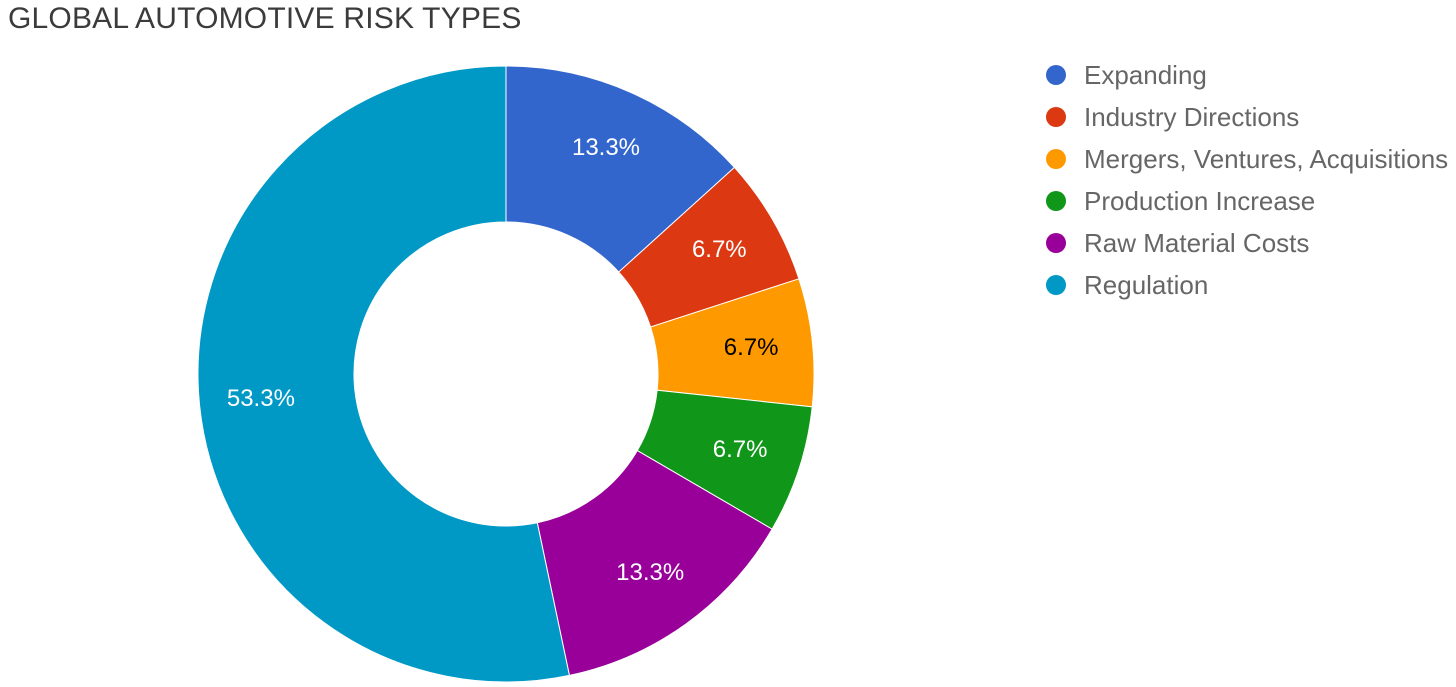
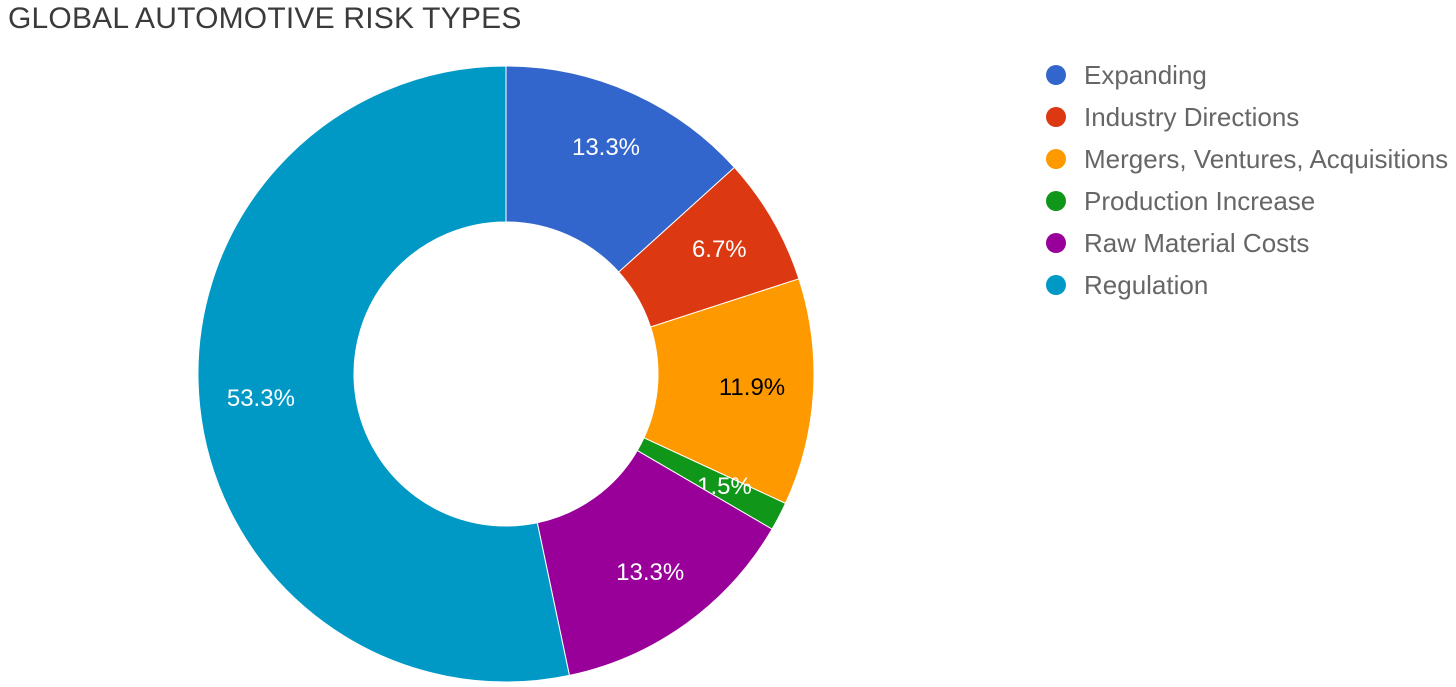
Mergers, Ventures, Acquisitions: 6.7% -> 11.9%
Production Increase: 6.7% -> 1.5%
